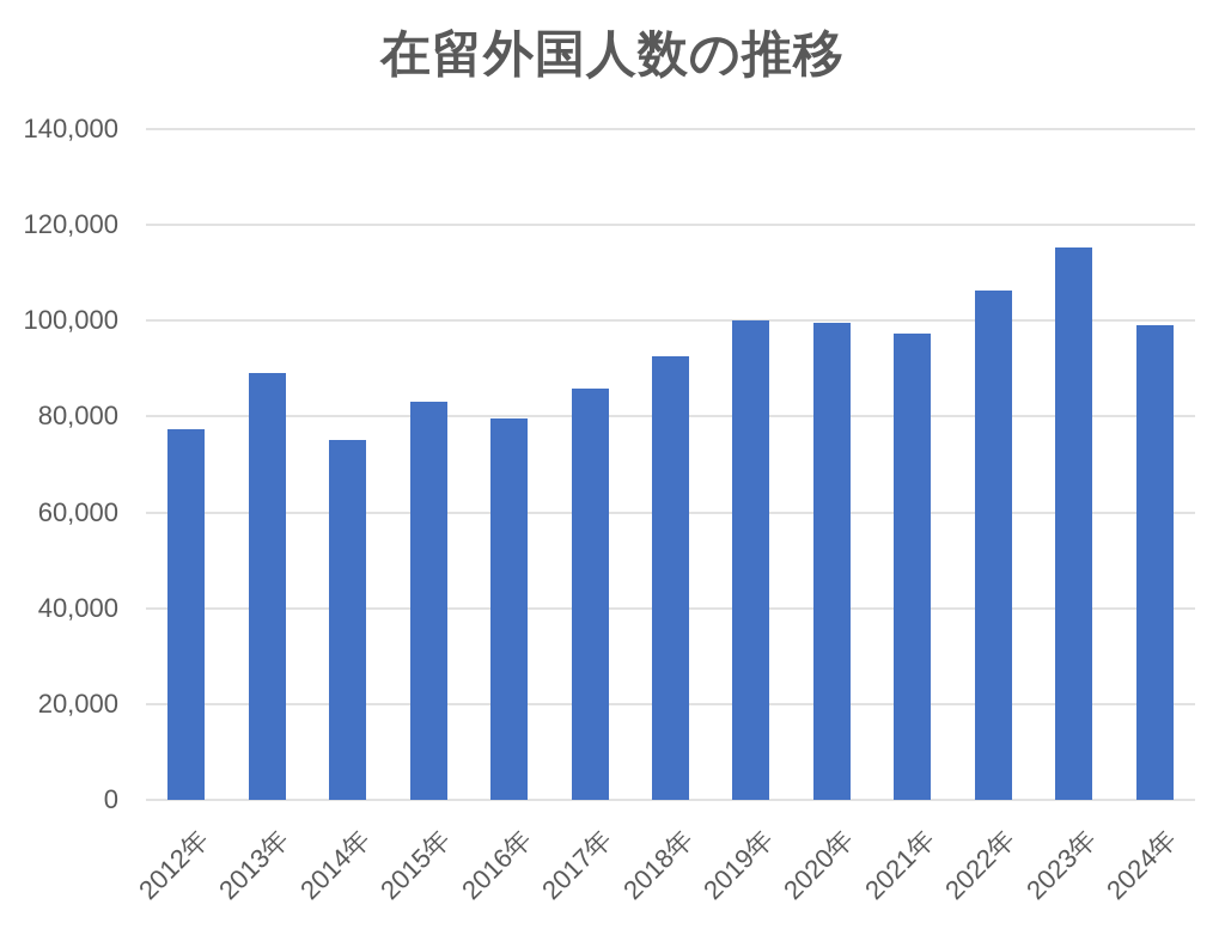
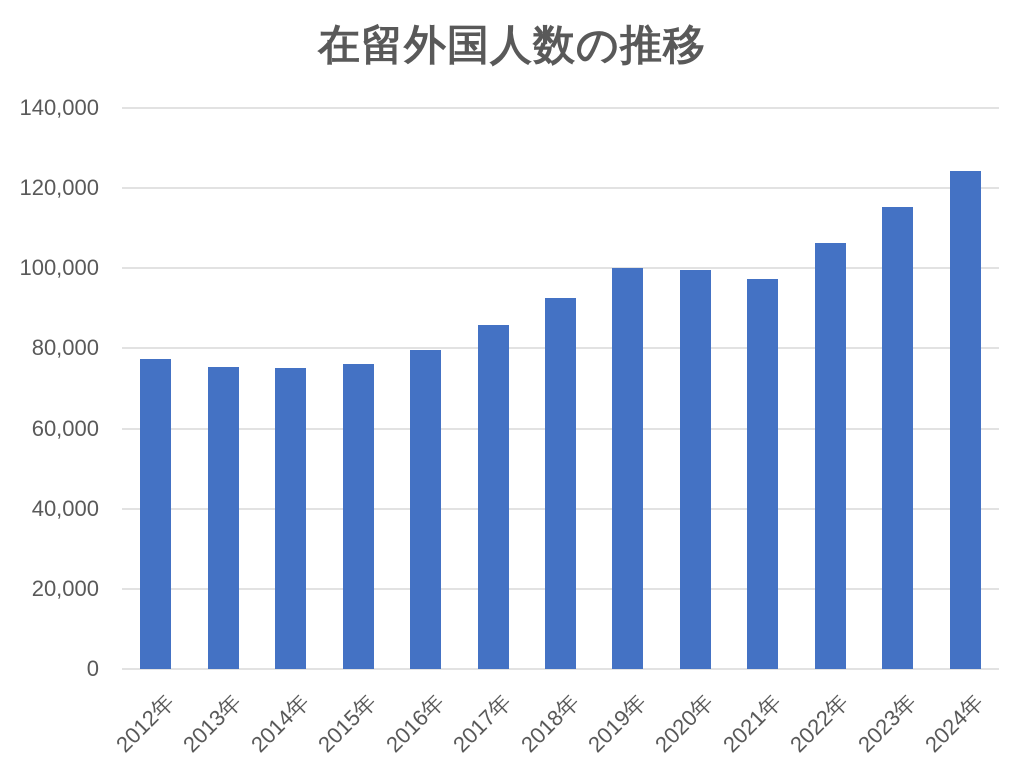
2013年: 89000 -> 75000
2015年: 83000 -> 76000
2024年: 99000 -> 124000
